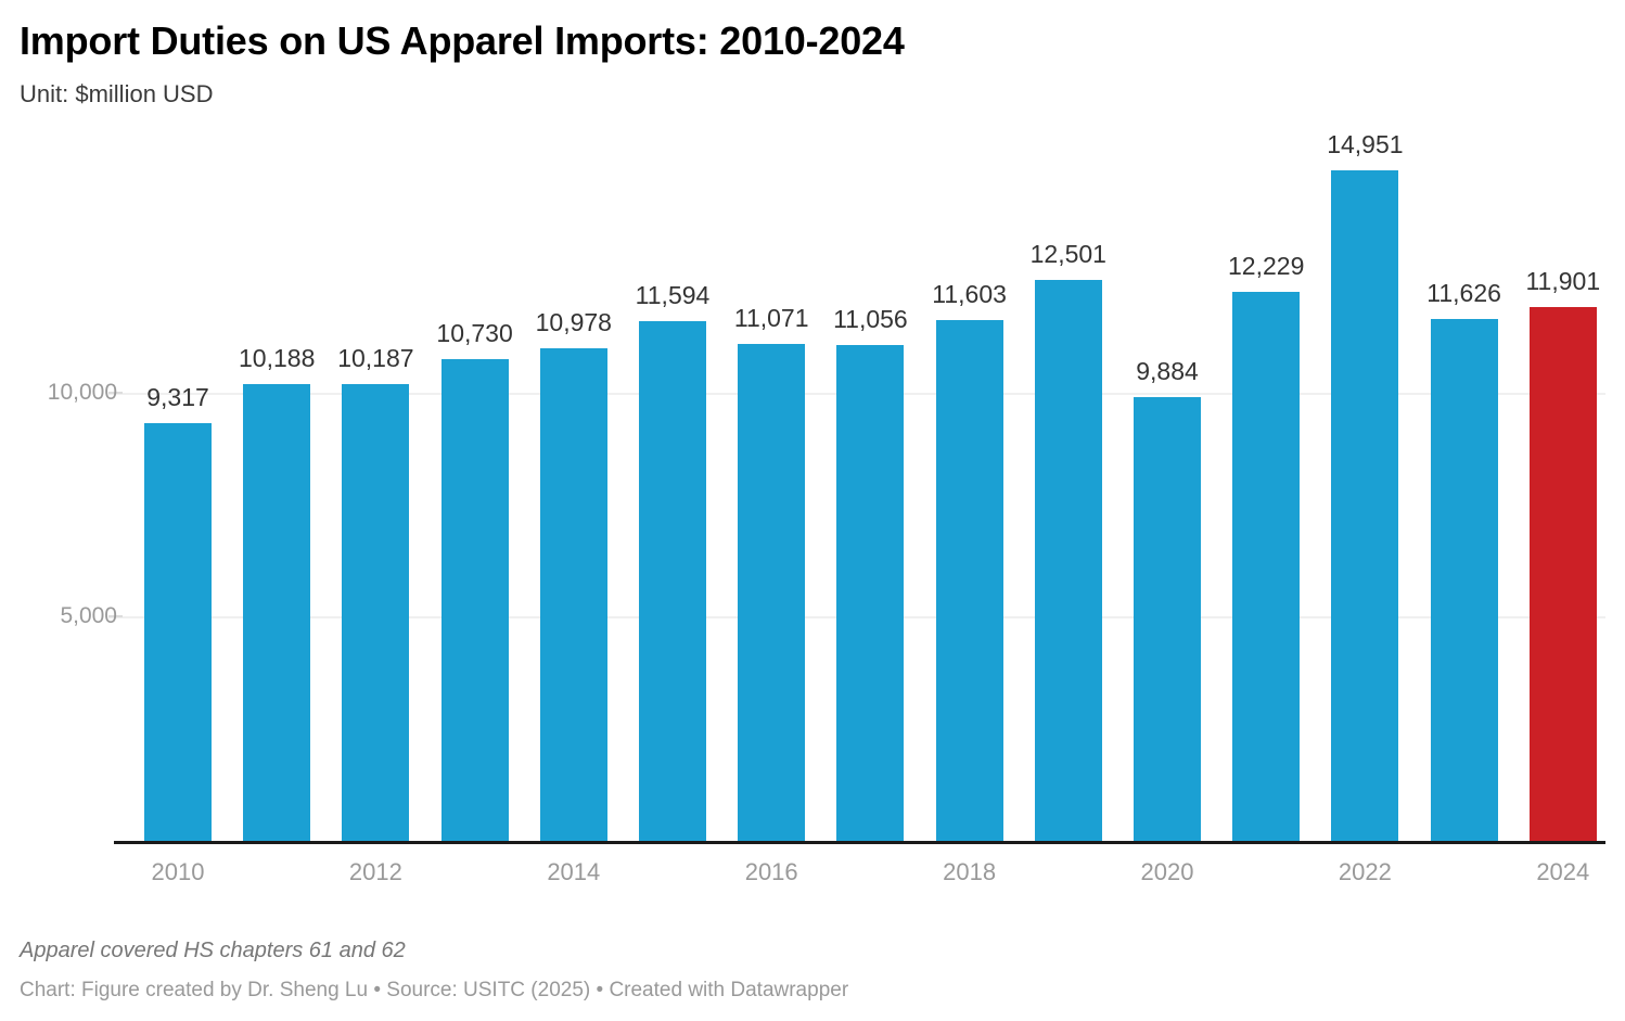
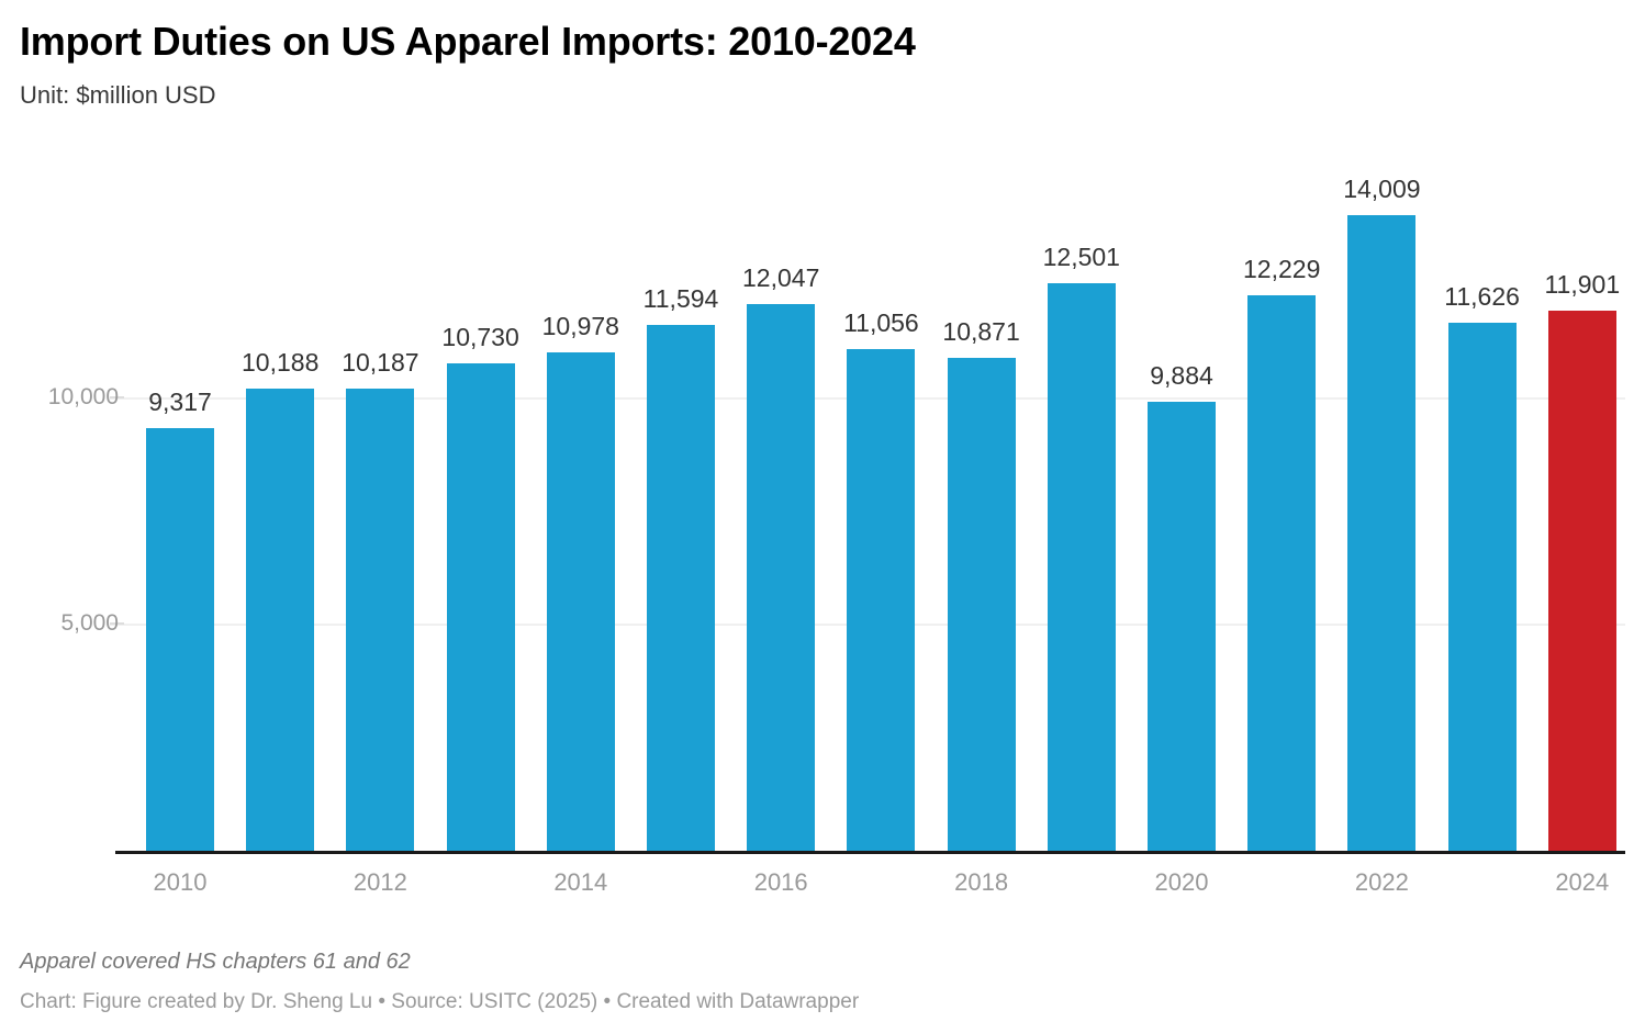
2016: 11,071 -> 12,047
2018: 11,603 -> 10,871
2022: 14,951 -> 14,009
